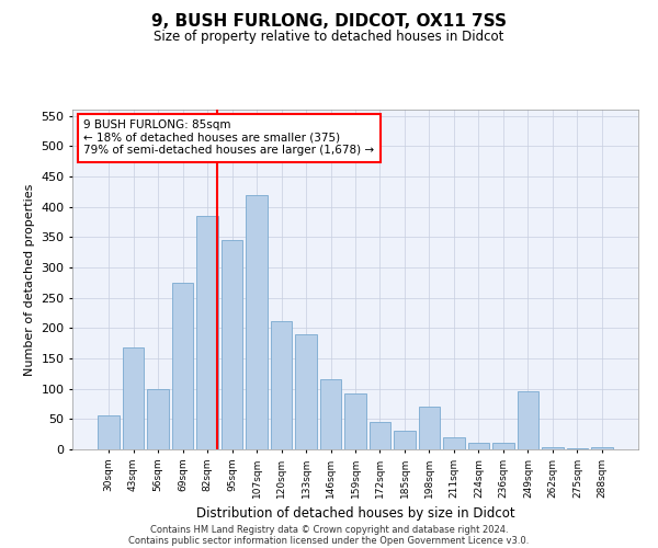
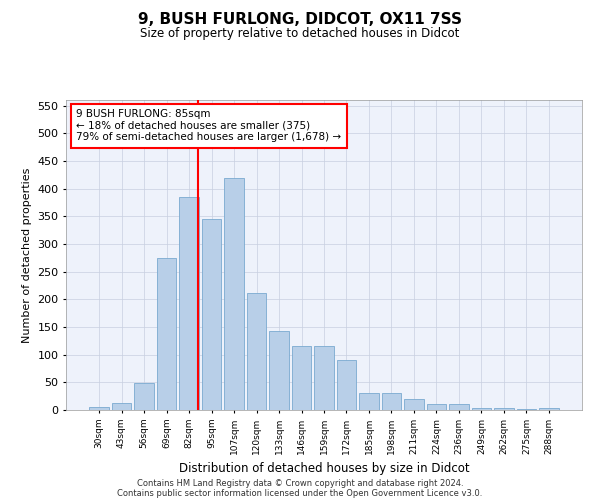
30sqm: 56 -> 5
43sqm: 168 -> 12
56sqm: 100 -> 49
133sqm: 190 -> 143
159sqm: 92 -> 115
172sqm: 46 -> 91
198sqm: 70 -> 30
249sqm: 96 -> 3
